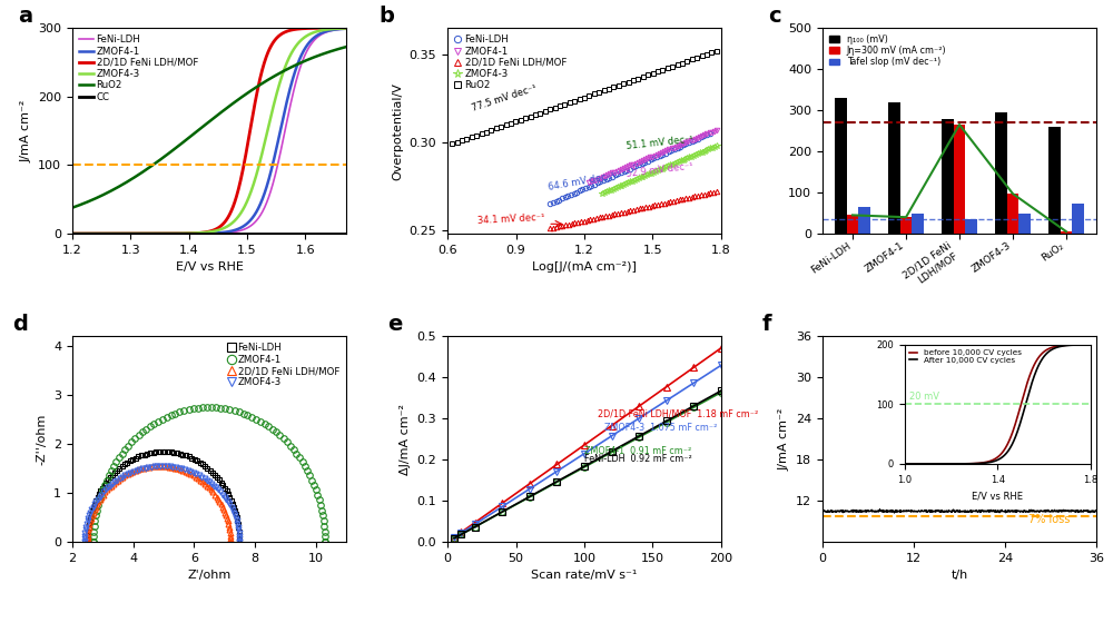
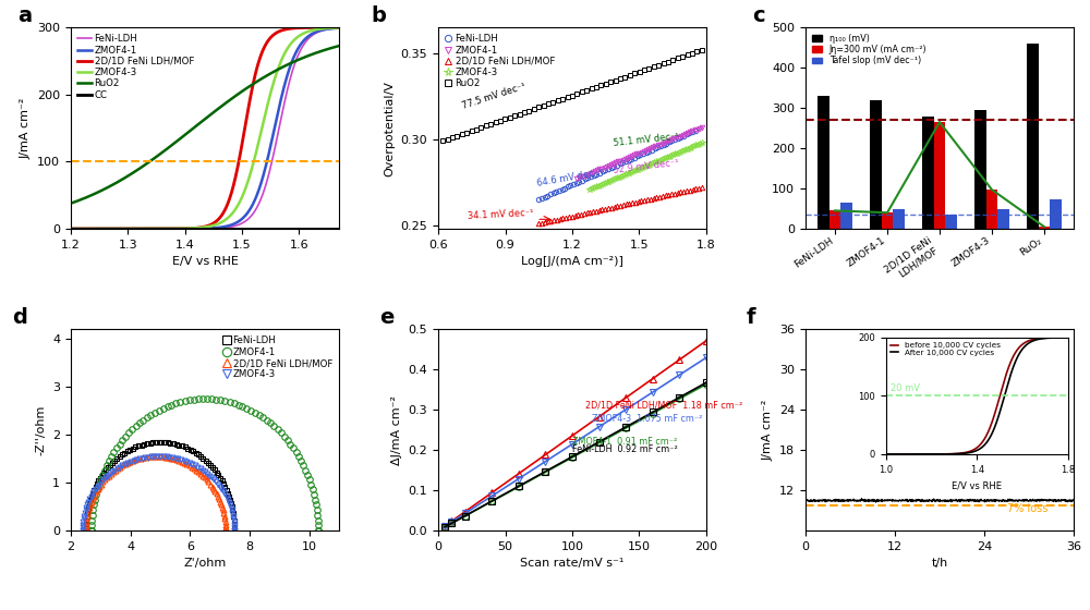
η₁₀₀ (mV)/RuO₂: 260 -> 460
